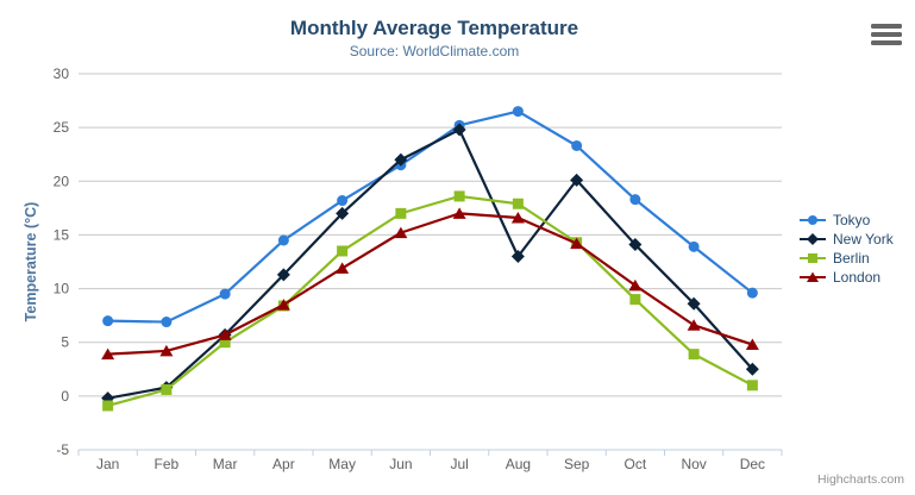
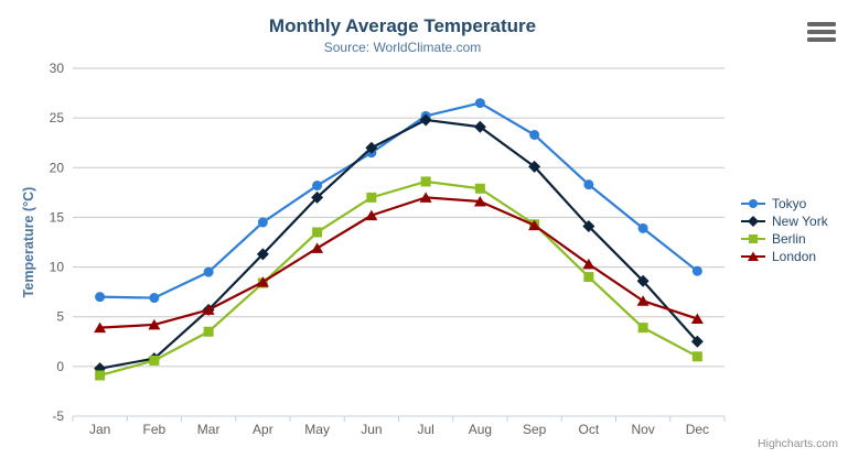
Berlin/Mar: 5 -> 4
New York/Aug: 13 -> 24
